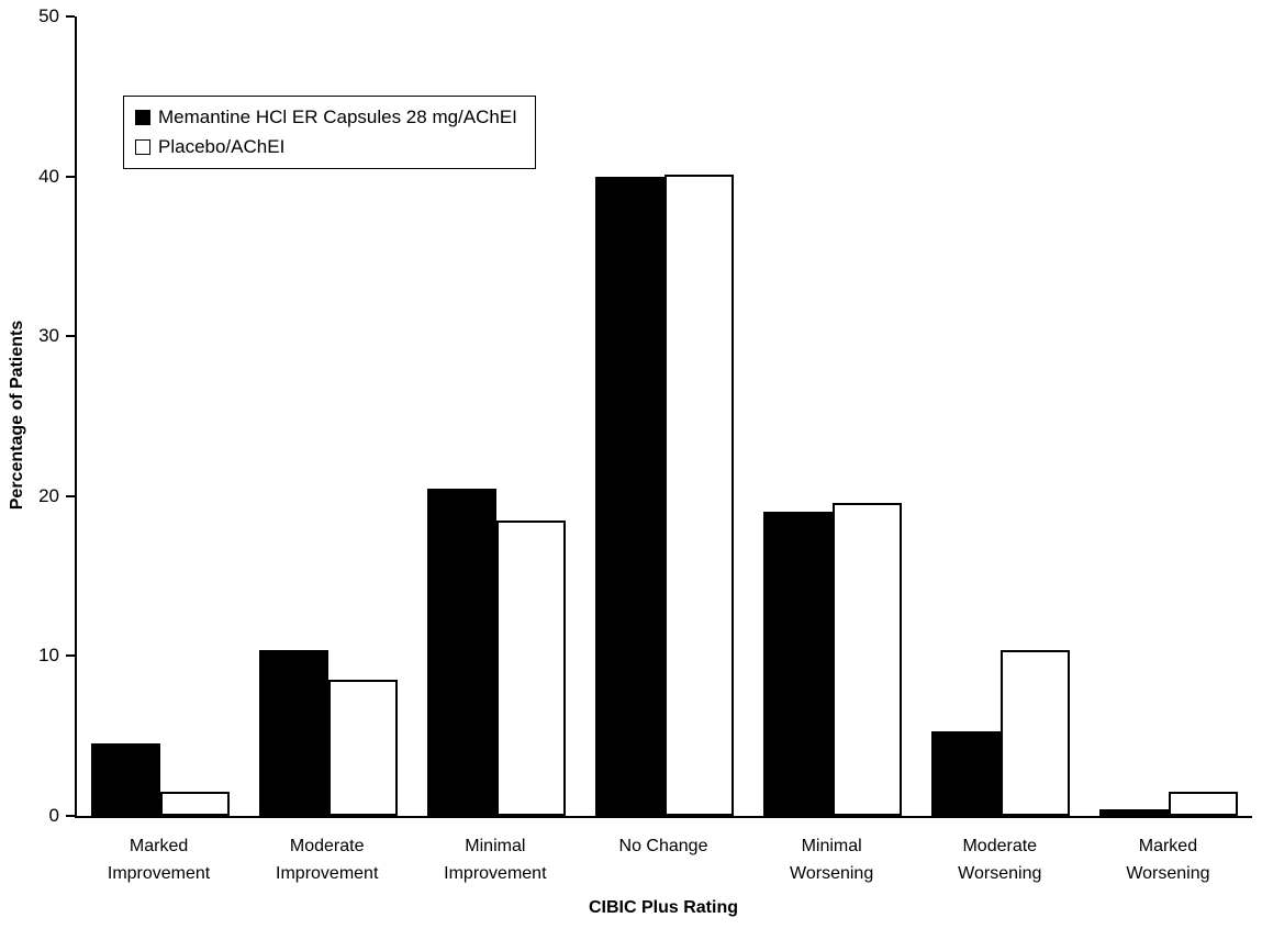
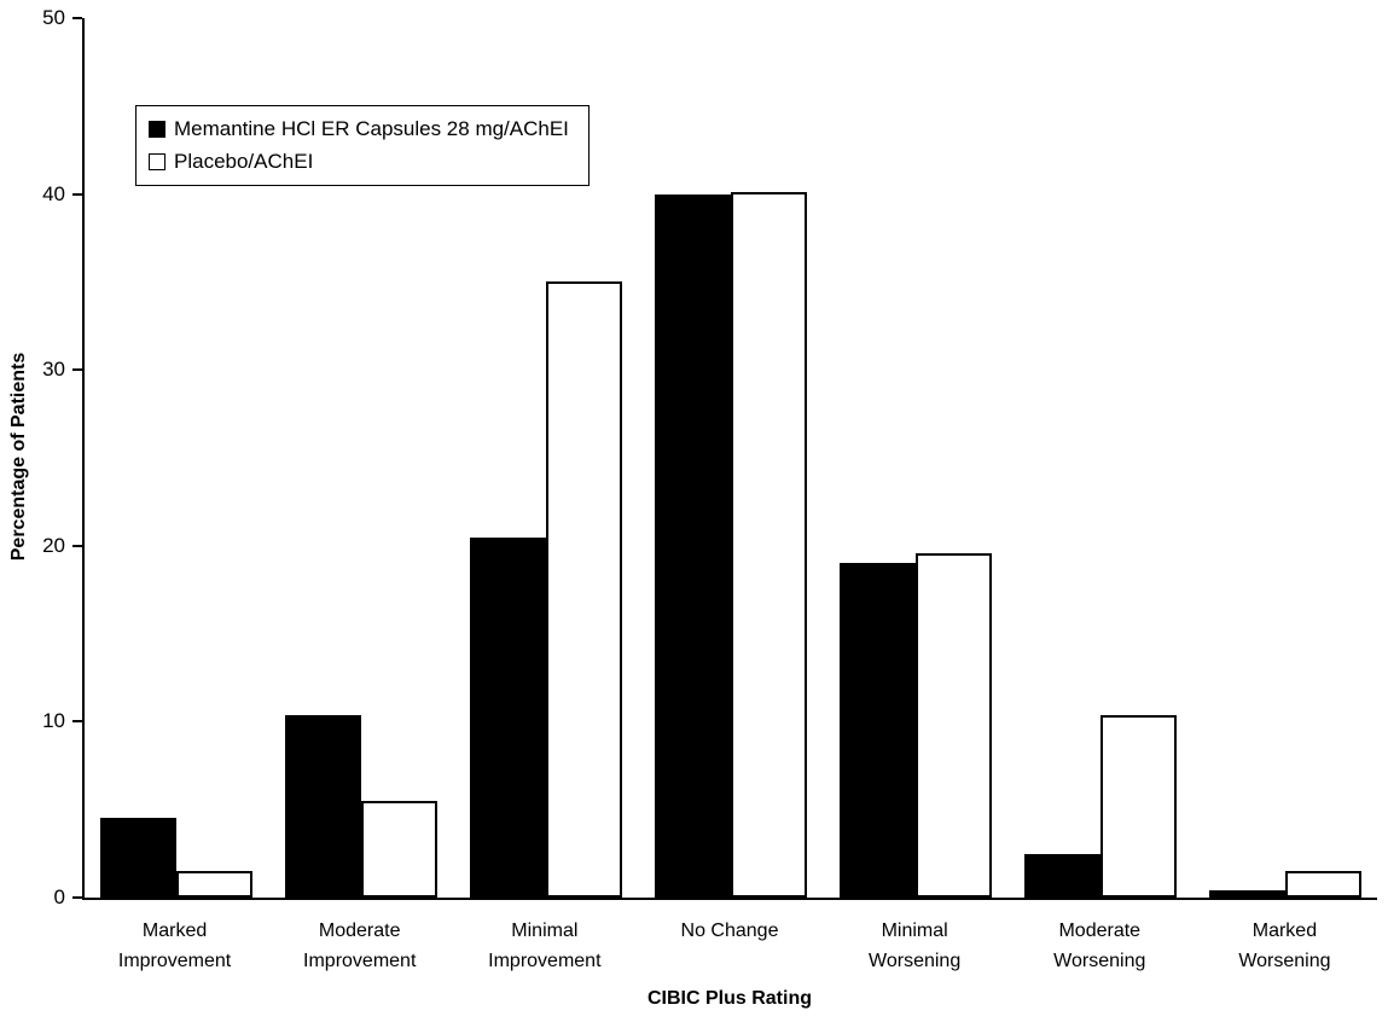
Placebo/AChEI/Moderate Improvement: 8.5 -> 5.5
Placebo/AChEI/Minimal Improvement: 18.5 -> 35.0
Memantine HCl ER Capsules 28 mg/AChEI/Moderate Worsening: 5.3 -> 2.5
